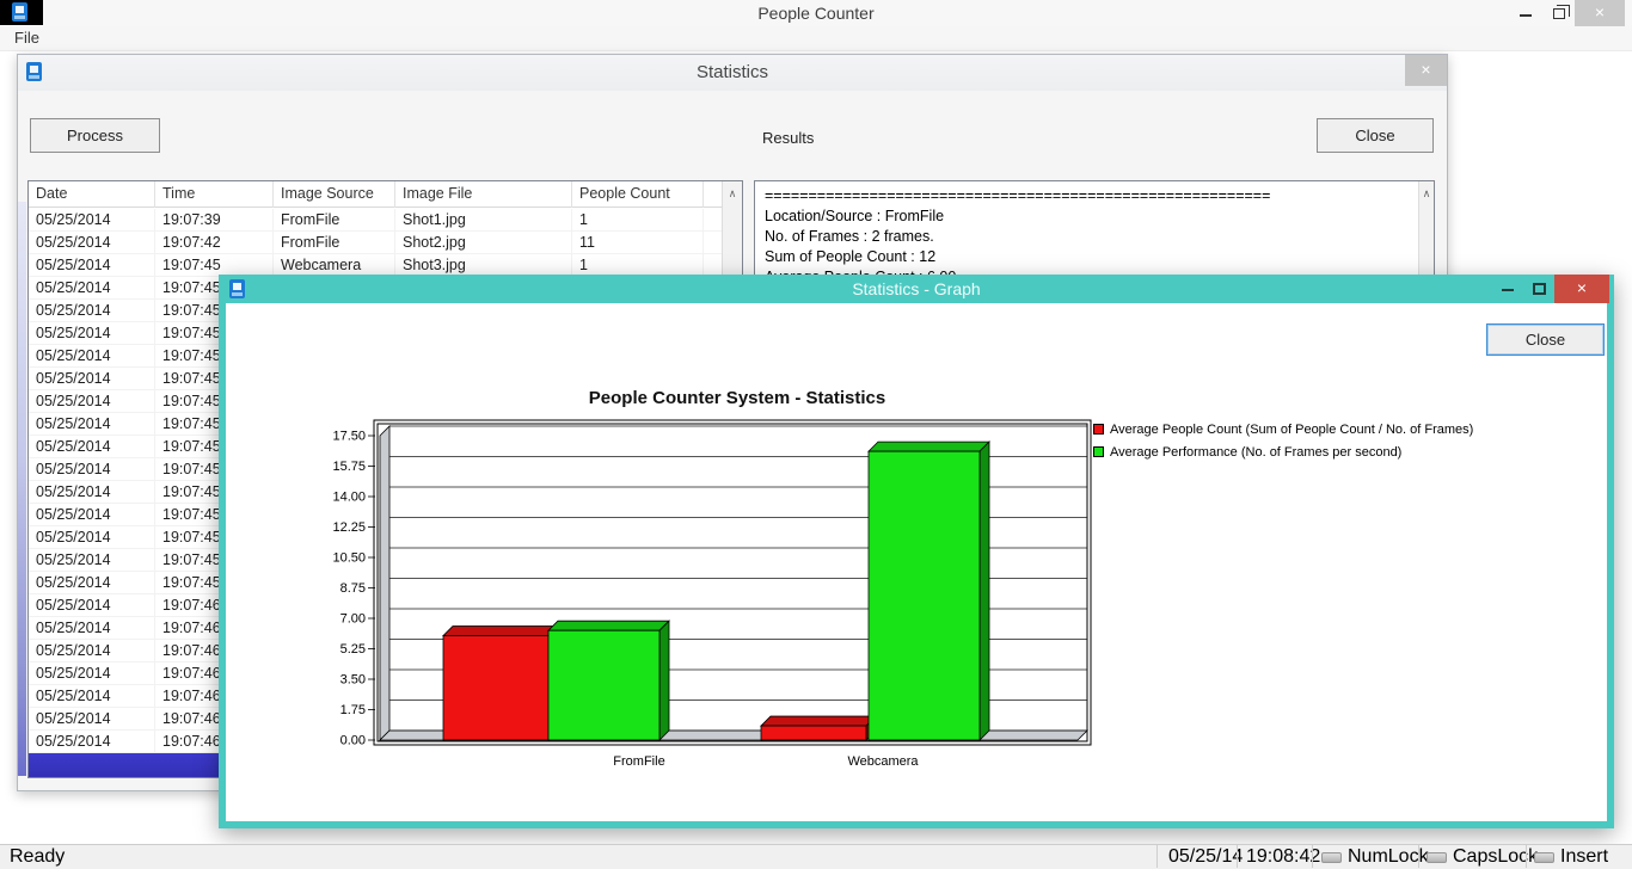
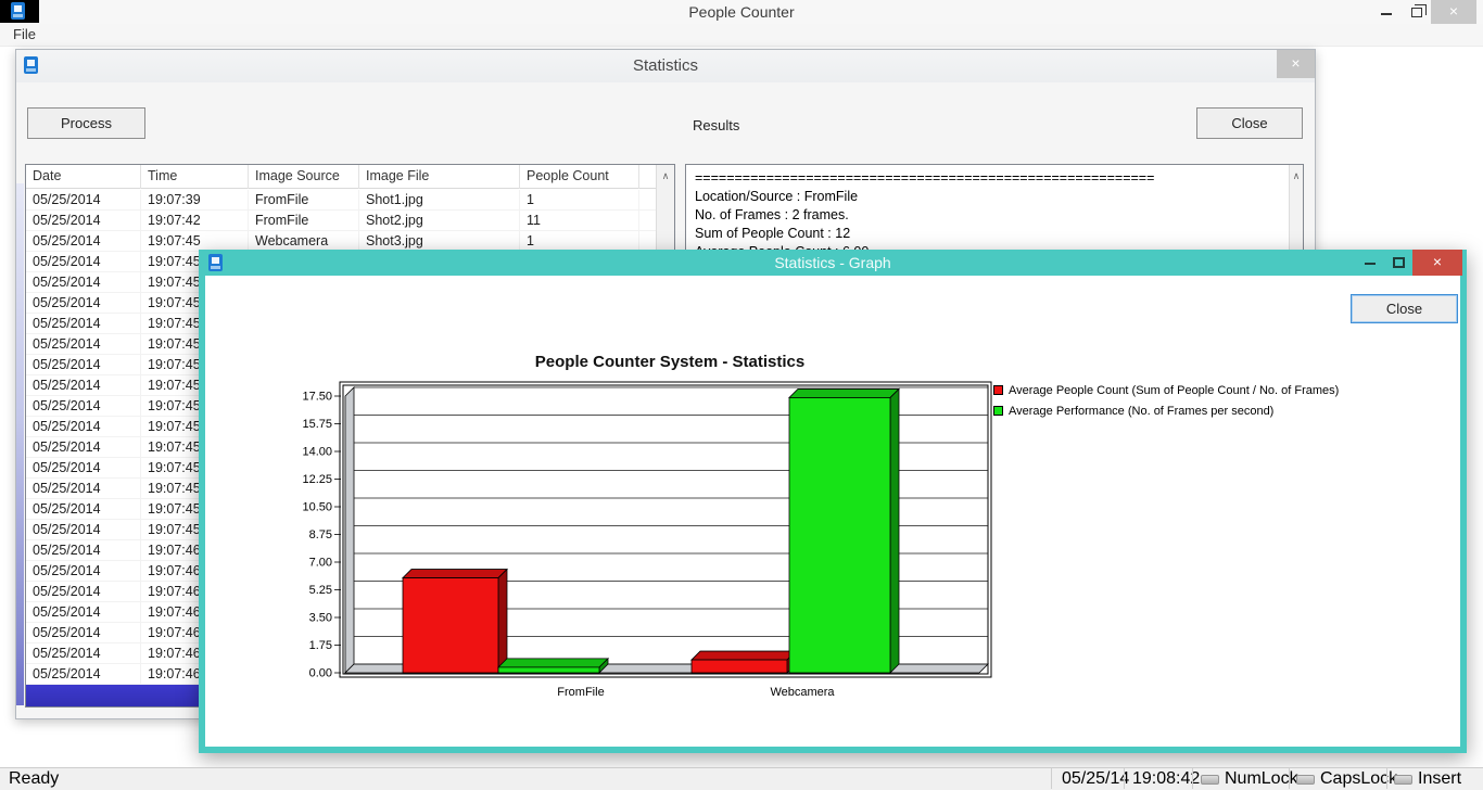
Average Performance (No. of Frames per second)/FromFile: 6.3 -> 0.3
Average Performance (No. of Frames per second)/Webcamera: 16.6 -> 17.4
